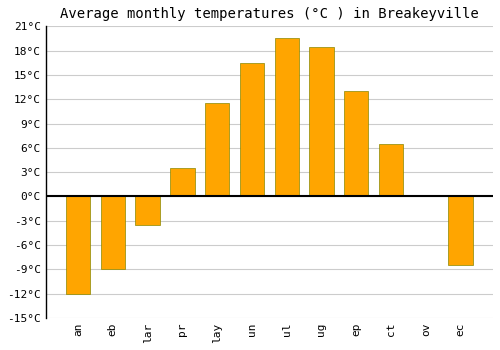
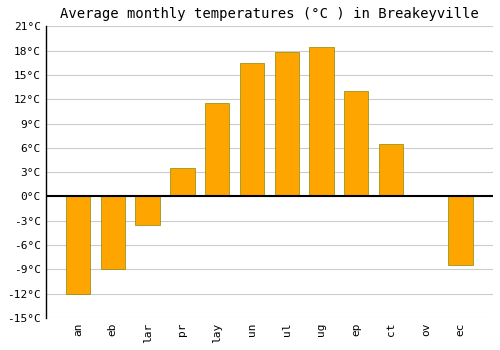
ul: 19.5°C -> 17.8°C
